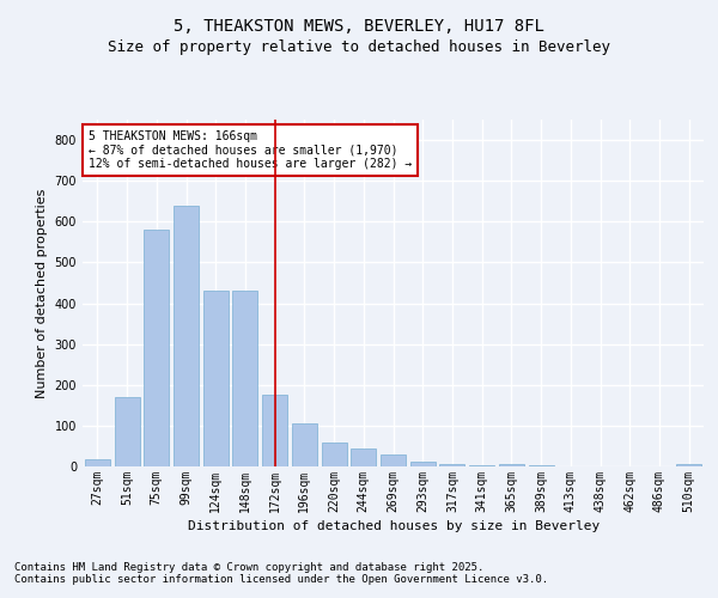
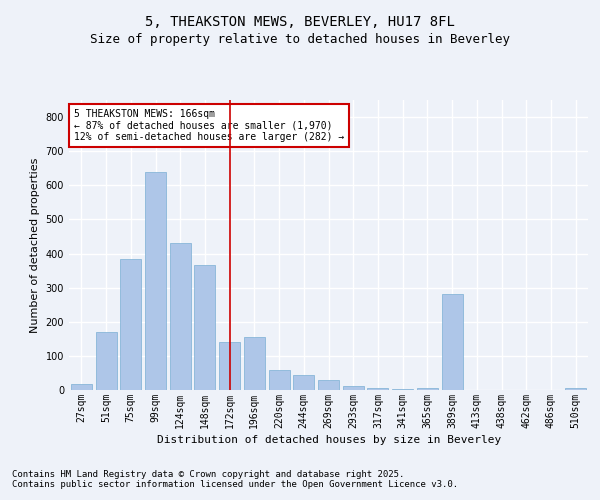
75sqm: 580 -> 385
148sqm: 430 -> 365
172sqm: 175 -> 140
196sqm: 105 -> 155
389sqm: 3 -> 280
